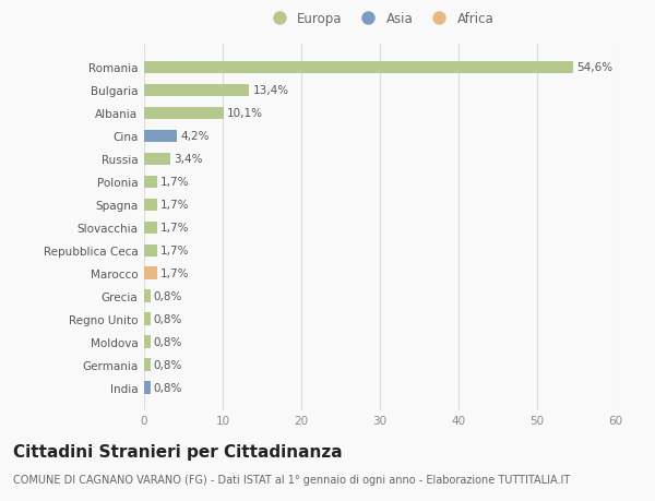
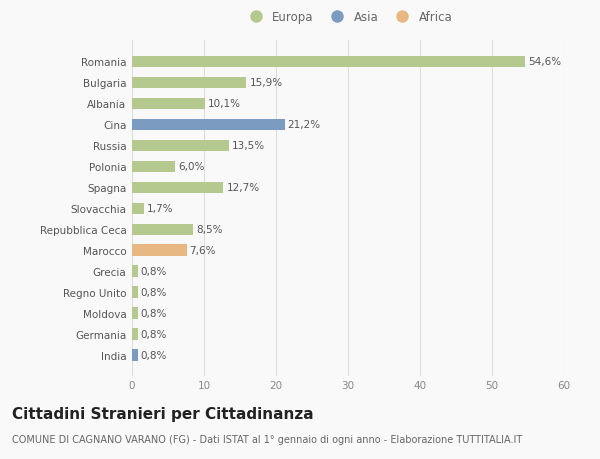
Bulgaria: 13,4% -> 15,9%
Cina: 4,2% -> 21,2%
Russia: 3,4% -> 13,5%
Polonia: 1,7% -> 6,0%
Spagna: 1,7% -> 12,7%
Repubblica Ceca: 1,7% -> 8,5%
Marocco: 1,7% -> 7,6%
